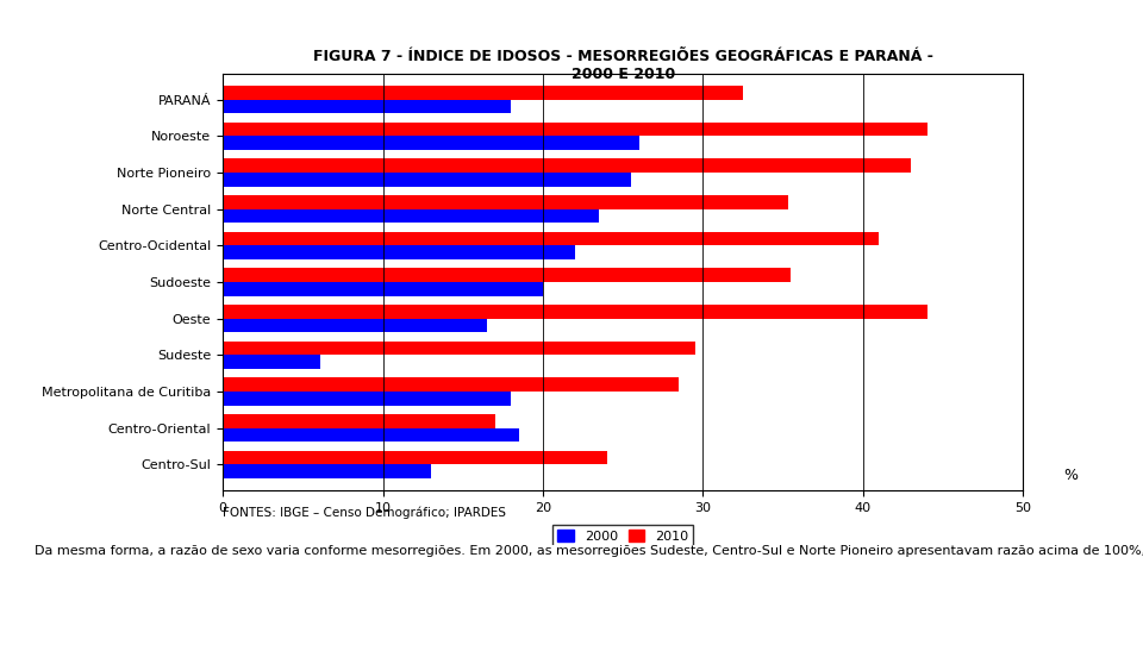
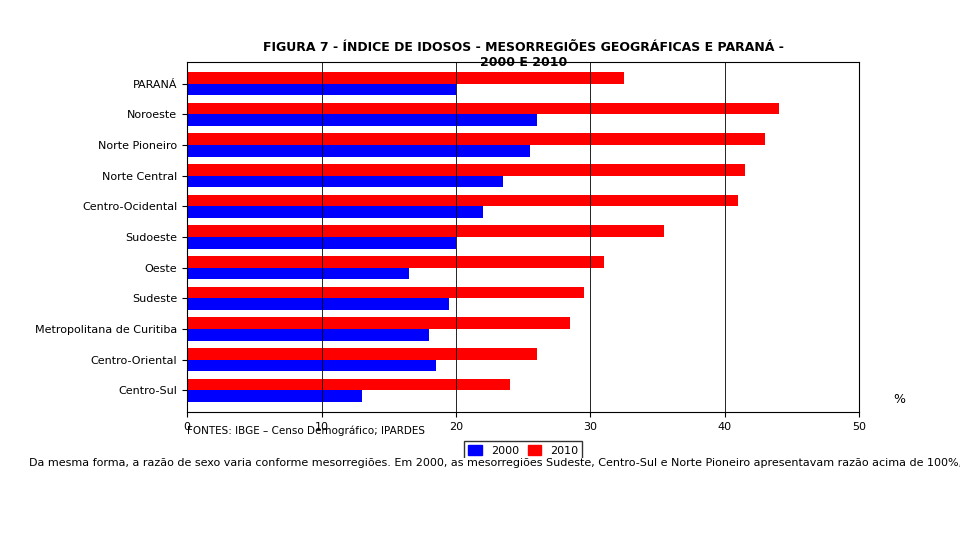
2000/PARANÁ: 18.0 -> 20.0
2010/Norte Central: 35.3 -> 41.5
2010/Oeste: 44.0 -> 31.0
2000/Sudeste: 6.1 -> 19.5
2010/Centro-Oriental: 17.0 -> 26.0
